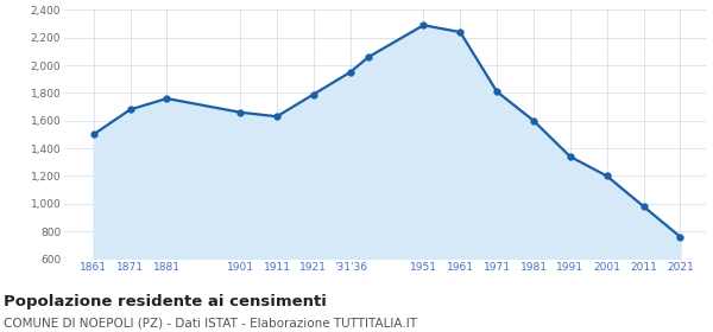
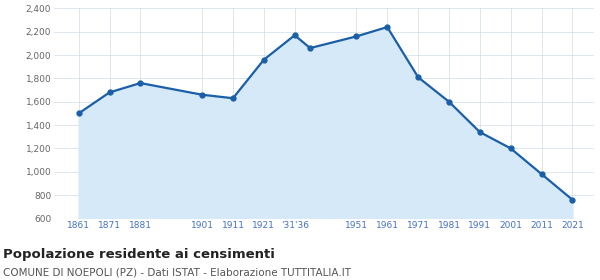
1921: 1,790 -> 1,960
'31'36: 1,950 -> 2,170
1951: 2,290 -> 2,160
